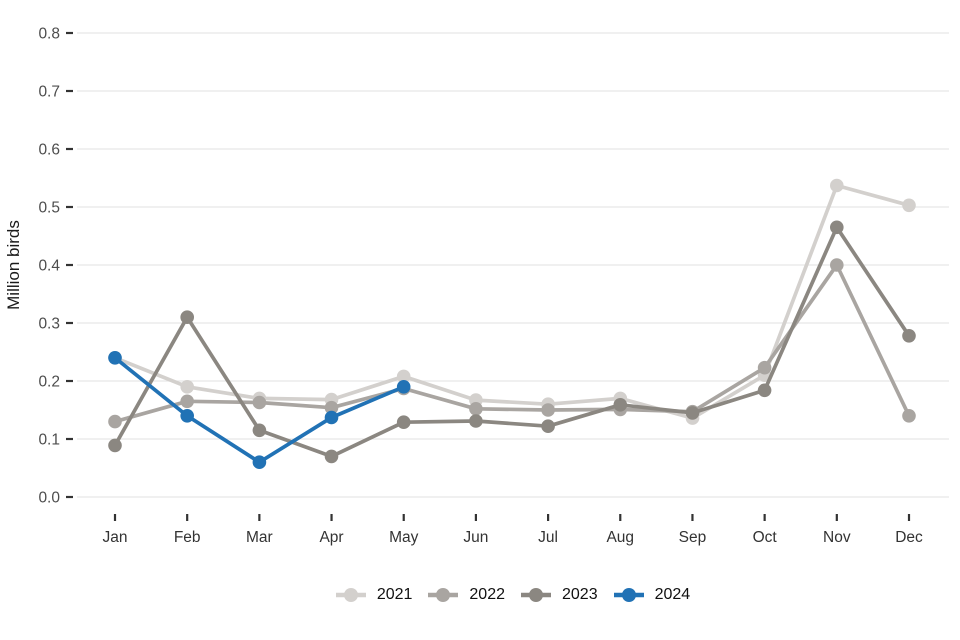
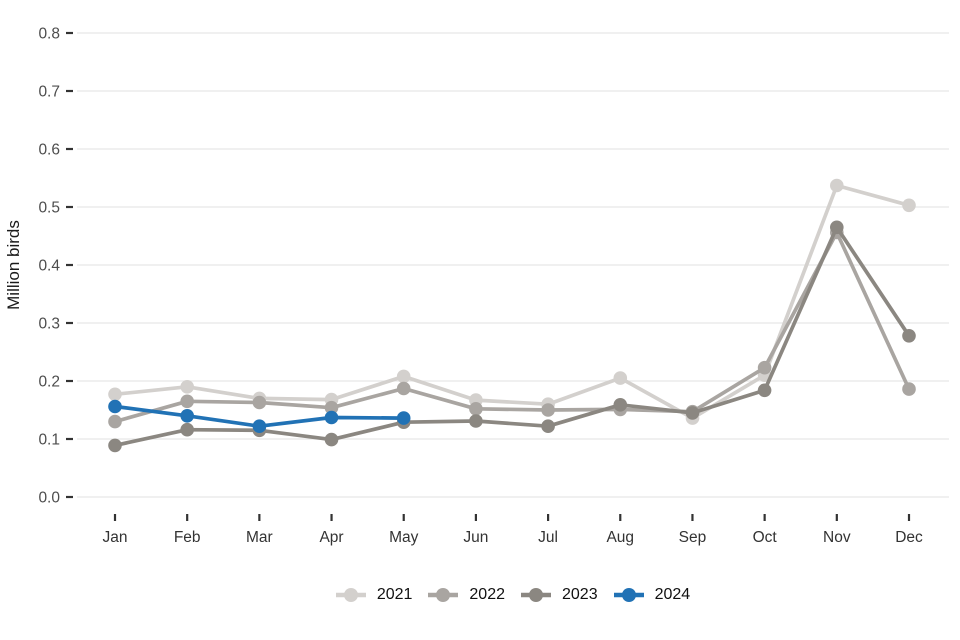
2021/Jan: 0.24 -> 0.18
2024/Jan: 0.24 -> 0.16
2023/Feb: 0.31 -> 0.12
2024/Mar: 0.06 -> 0.12
2023/Apr: 0.07 -> 0.10
2024/May: 0.19 -> 0.14
2021/Aug: 0.17 -> 0.20
2022/Nov: 0.40 -> 0.46
2022/Dec: 0.14 -> 0.19
